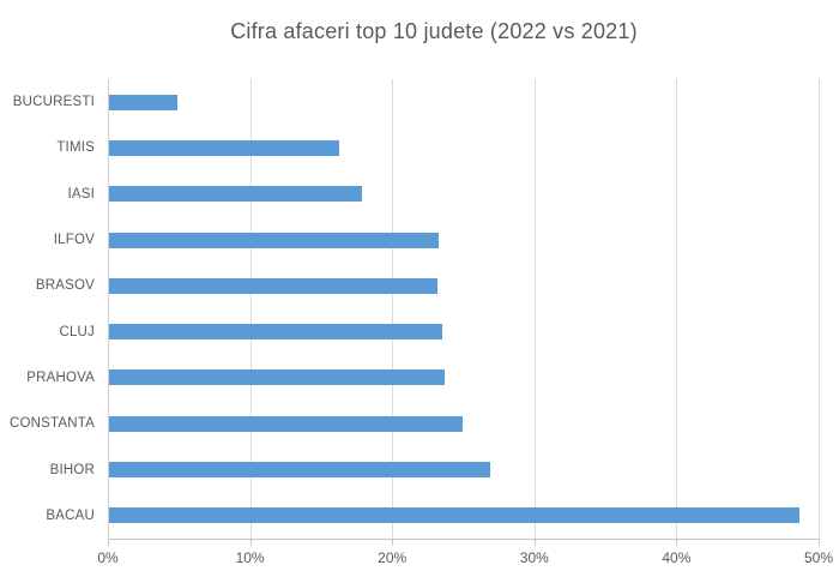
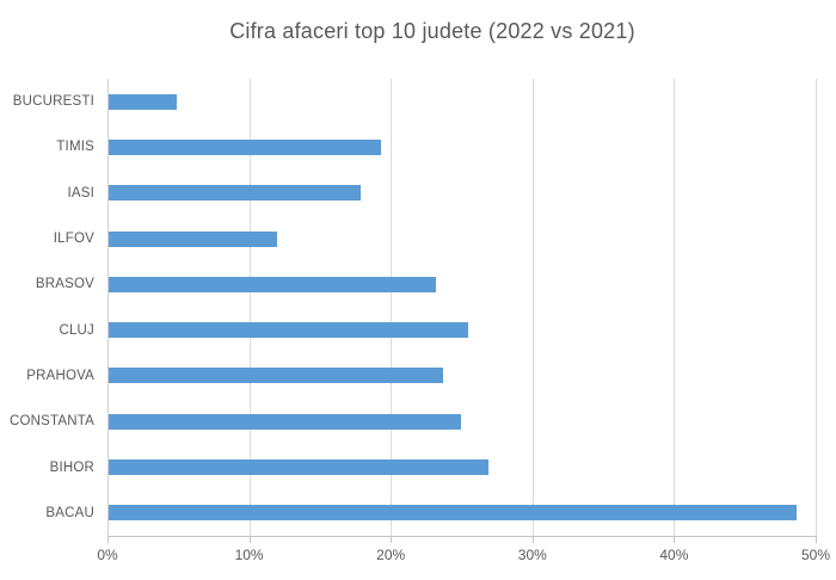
TIMIS: 16.2% -> 19.2%
ILFOV: 23.2% -> 11.9%
CLUJ: 23.4% -> 25.4%
